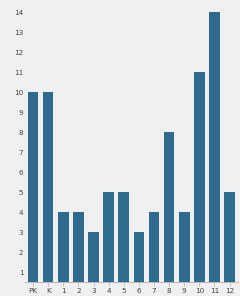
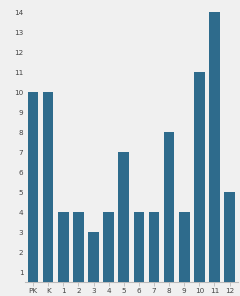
4: 5 -> 4
5: 5 -> 7
6: 3 -> 4
